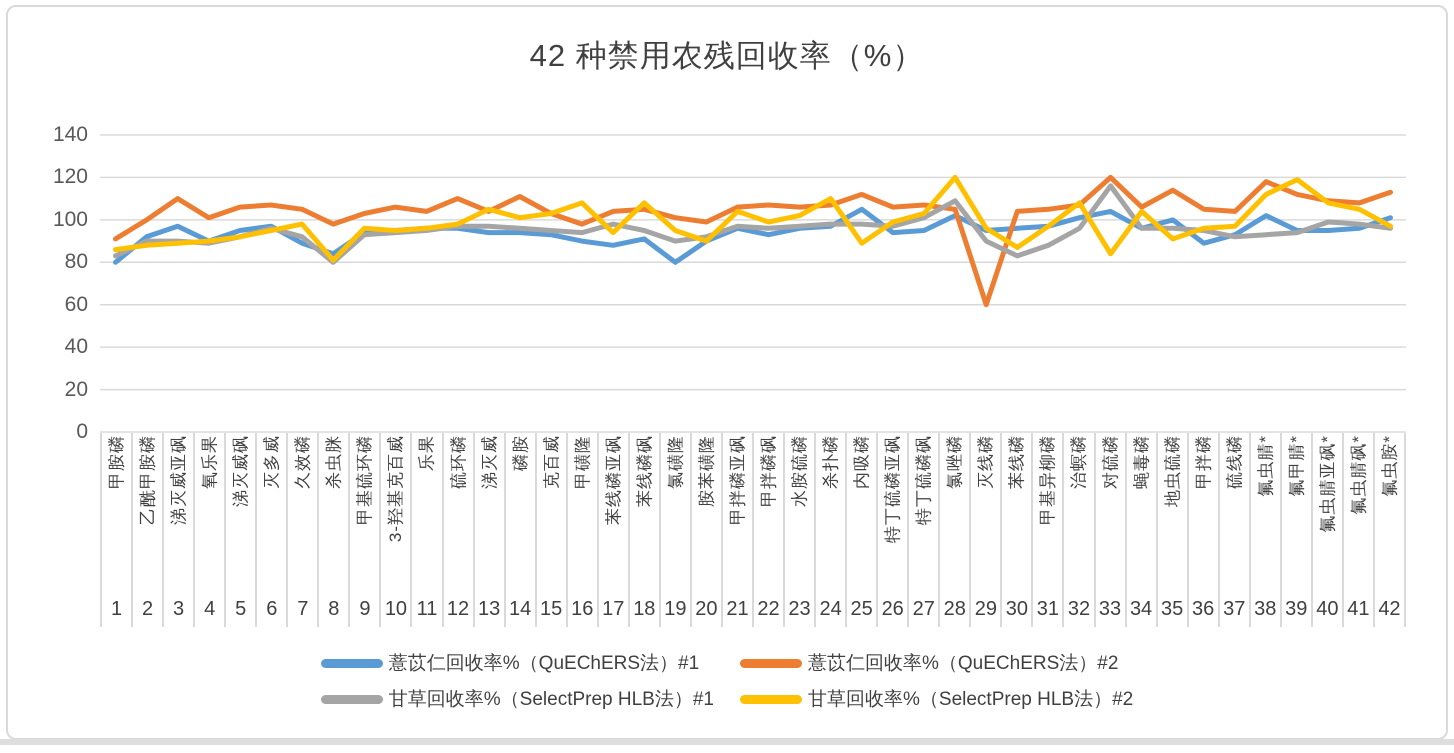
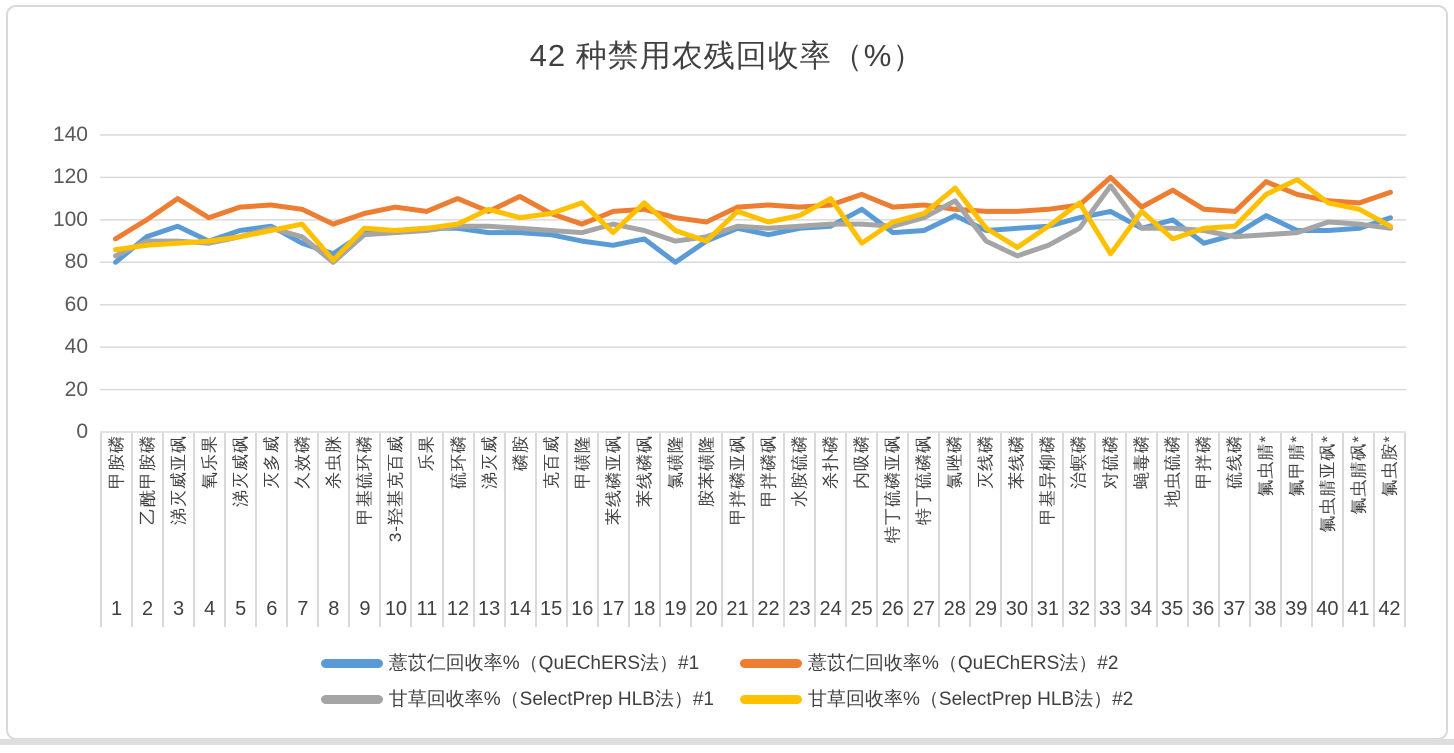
甘草回收率%（SelectPrep HLB法）#2/氯唑磷: 120 -> 115
薏苡仁回收率%（QuEChERS法）#2/灭线磷: 60 -> 104
